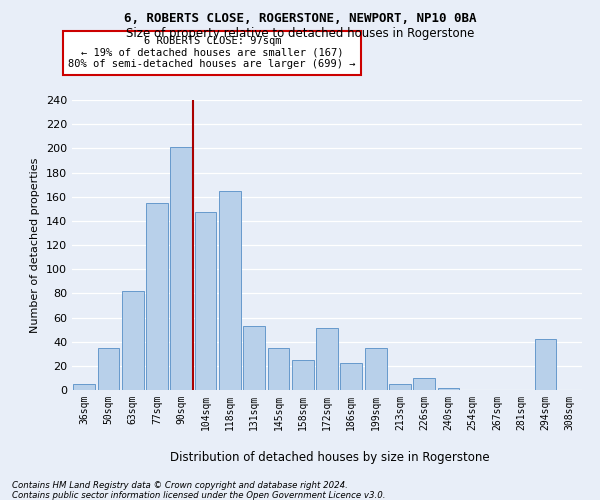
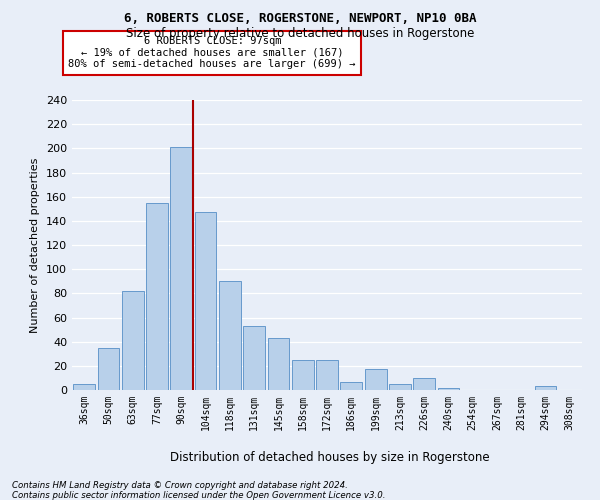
118sqm: 165 -> 90
145sqm: 35 -> 43
172sqm: 51 -> 25
186sqm: 22 -> 7
199sqm: 35 -> 17
294sqm: 42 -> 3
